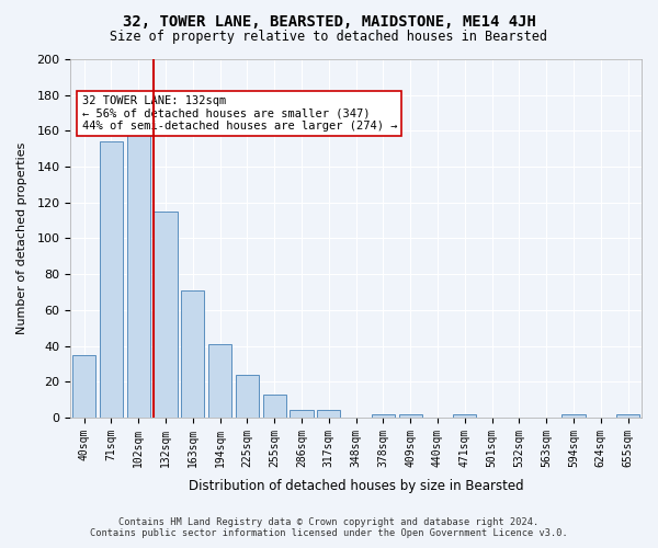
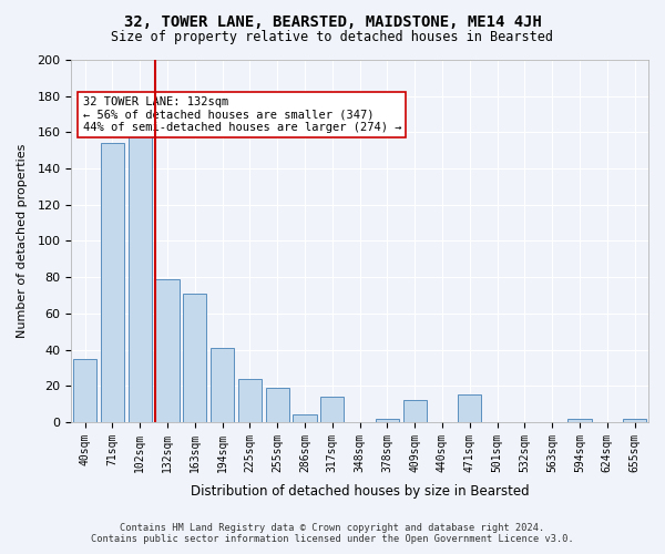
132sqm: 115 -> 79
255sqm: 13 -> 19
317sqm: 4 -> 14
409sqm: 2 -> 12
471sqm: 2 -> 15
